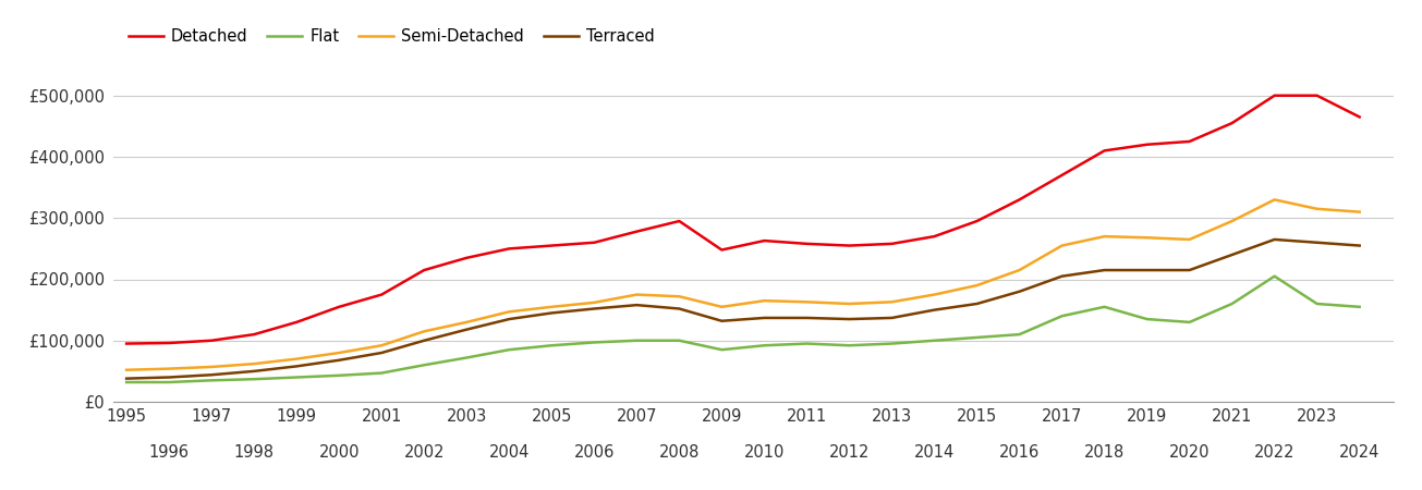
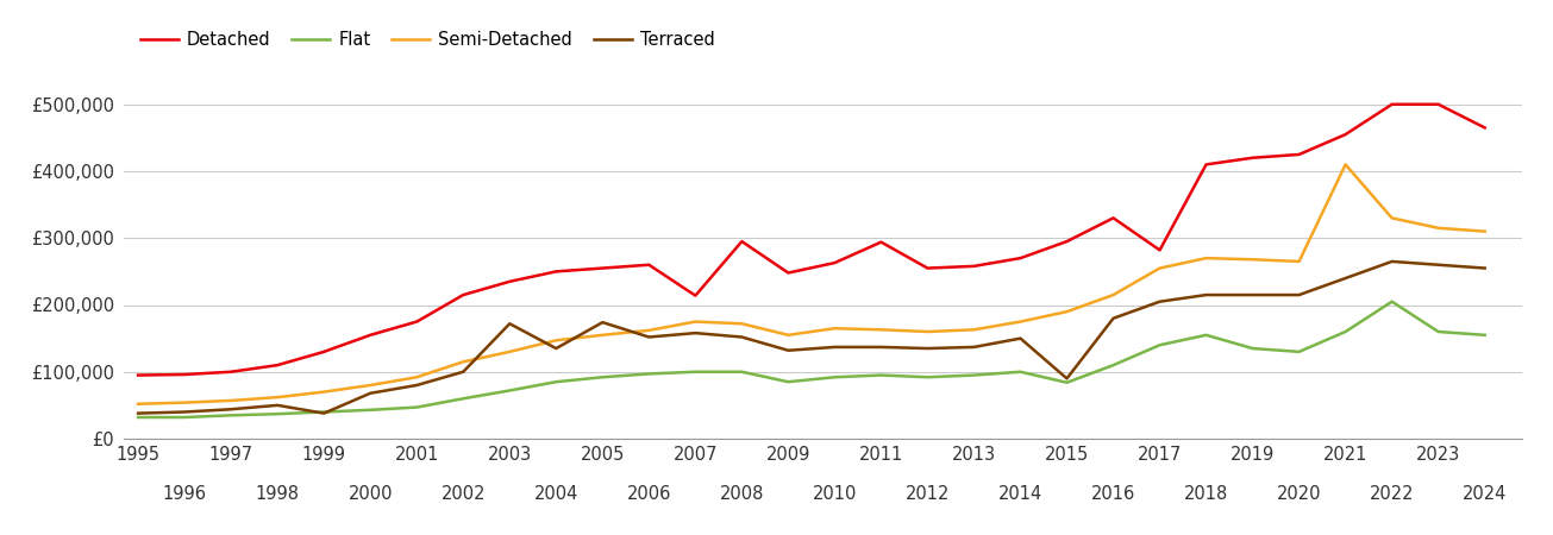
Terraced/1999: £58,000 -> £38,000
Terraced/2003: £118,000 -> £172,000
Terraced/2005: £145,000 -> £174,000
Detached/2007: £278,000 -> £214,000
Detached/2011: £258,000 -> £294,000
Flat/2015: £105,000 -> £84,000
Terraced/2015: £160,000 -> £90,000
Detached/2017: £370,000 -> £282,000
Semi-Detached/2021: £295,000 -> £410,000
